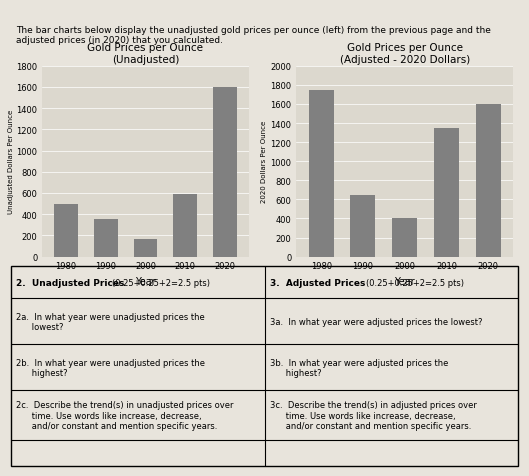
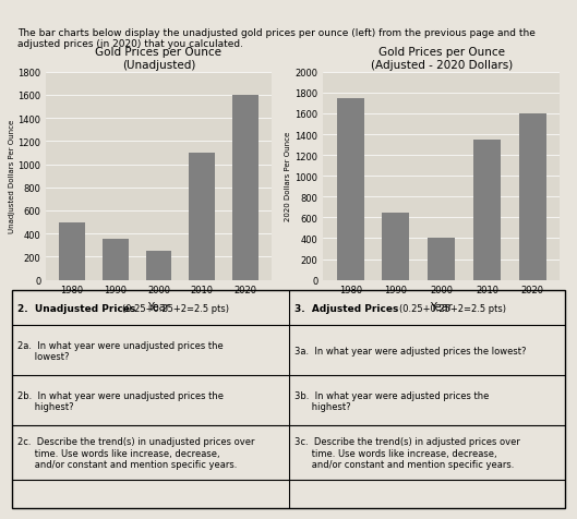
Gold Prices per Ounce (Unadjusted)/2000: 170 -> 250
Gold Prices per Ounce (Unadjusted)/2010: 590 -> 1100
